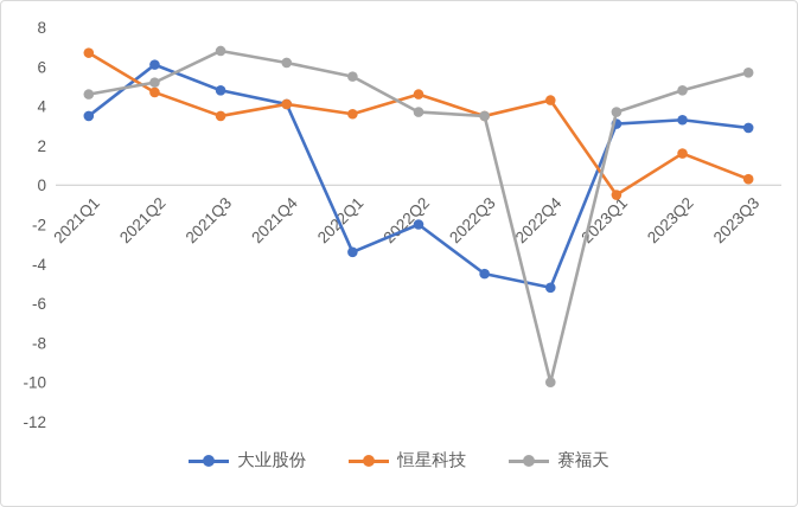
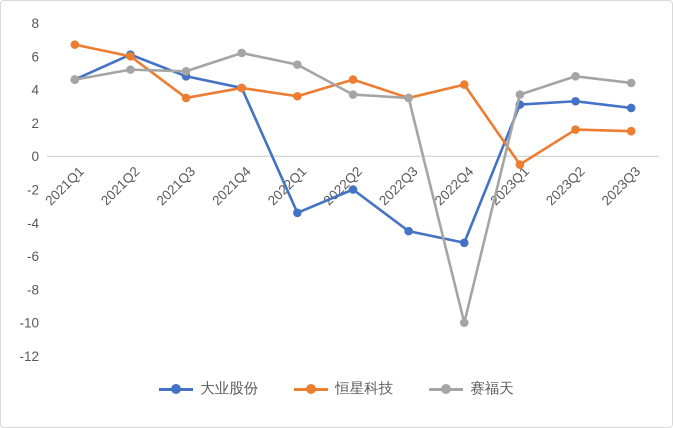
大业股份/2021Q1: 3.5 -> 4.6
恒星科技/2021Q2: 4.7 -> 6.0
赛福天/2021Q3: 6.8 -> 5.1
恒星科技/2023Q3: 0.3 -> 1.5
赛福天/2023Q3: 5.7 -> 4.4
